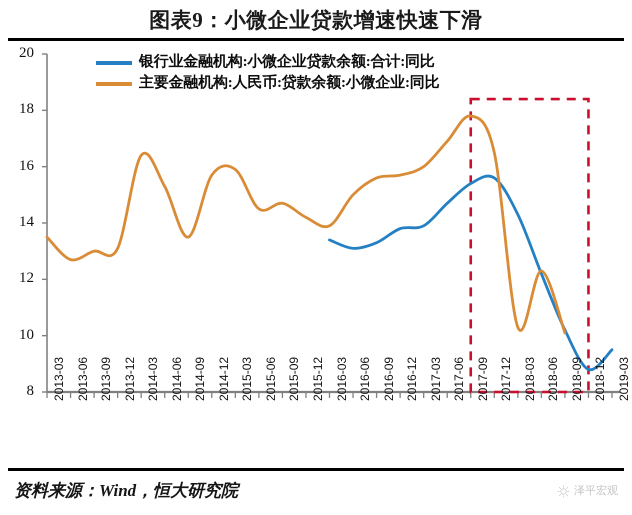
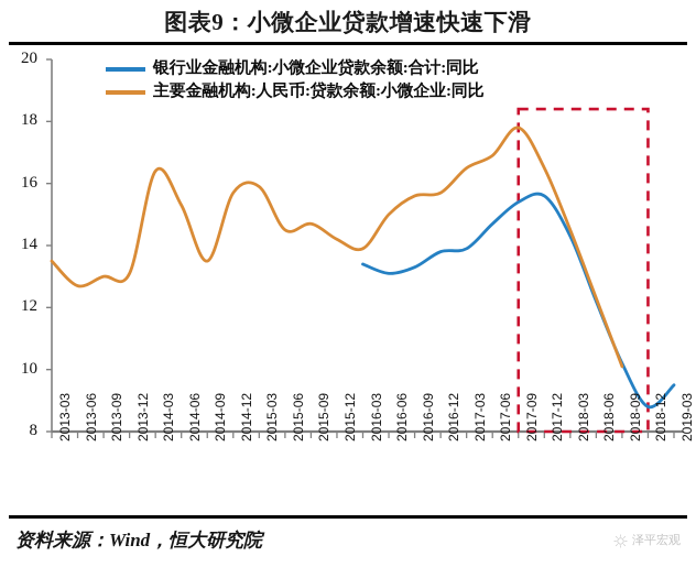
主要金融机构:人民币:贷款余额:小微企业:同比/2017-03: 16.0 -> 16.5
主要金融机构:人民币:贷款余额:小微企业:同比/2018-03: 10.3 -> 14.5
